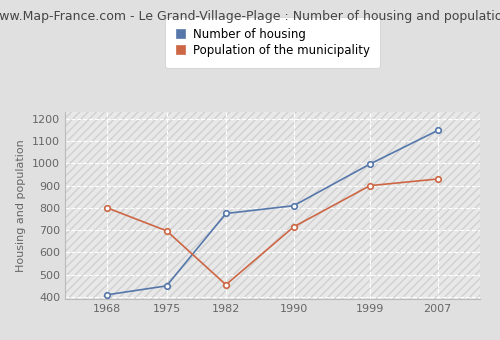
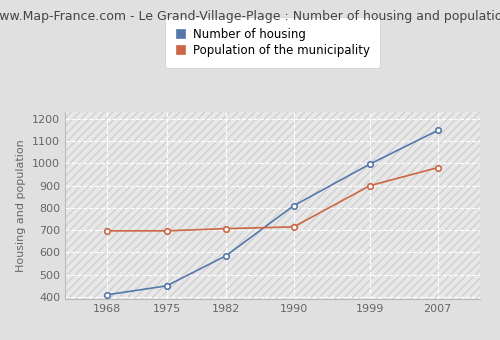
Population of the municipality/1968: 800 -> 697
Number of housing/1982: 775 -> 585
Population of the municipality/1982: 455 -> 707
Population of the municipality/2007: 930 -> 981
